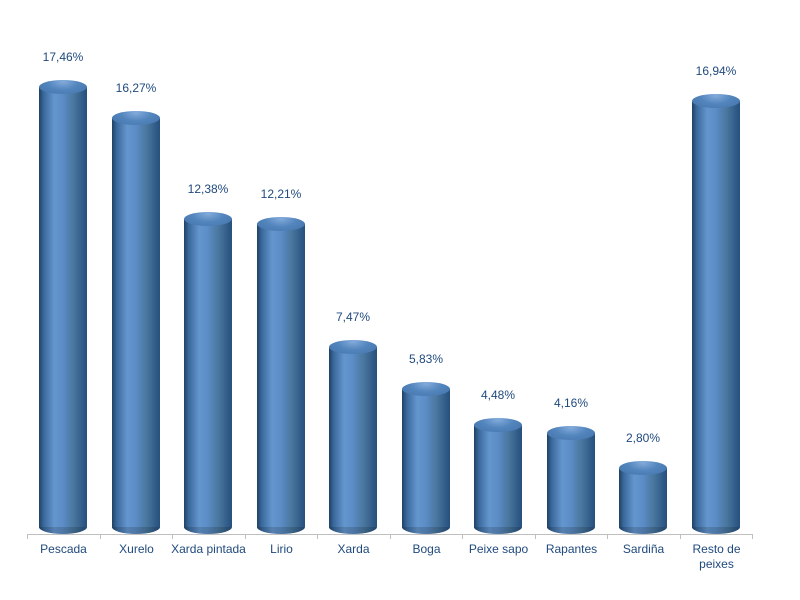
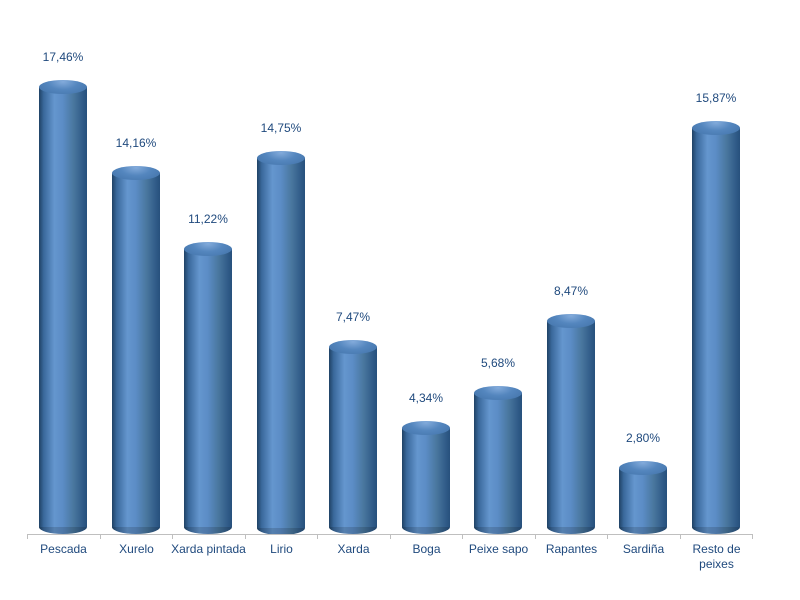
Xurelo: 16,27% -> 14,16%
Xarda pintada: 12,38% -> 11,22%
Lirio: 12,21% -> 14,75%
Boga: 5,83% -> 4,34%
Peixe sapo: 4,48% -> 5,68%
Rapantes: 4,16% -> 8,47%
Resto de peixes: 16,94% -> 15,87%
